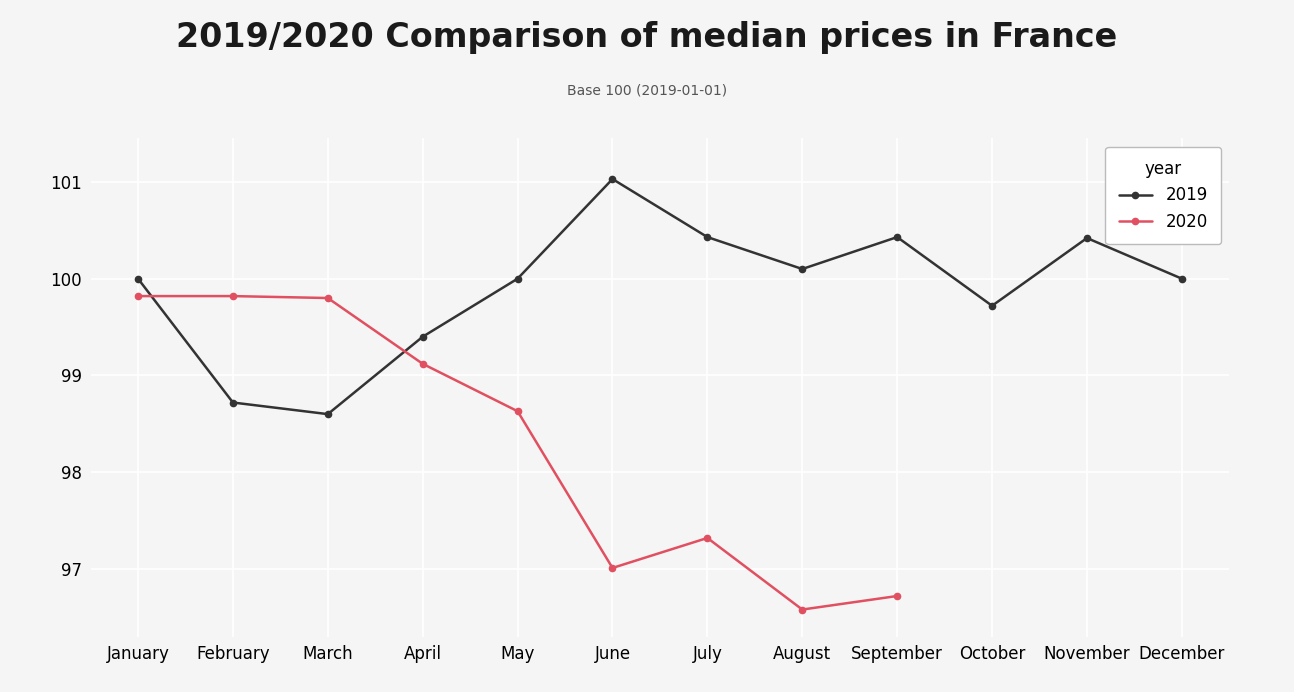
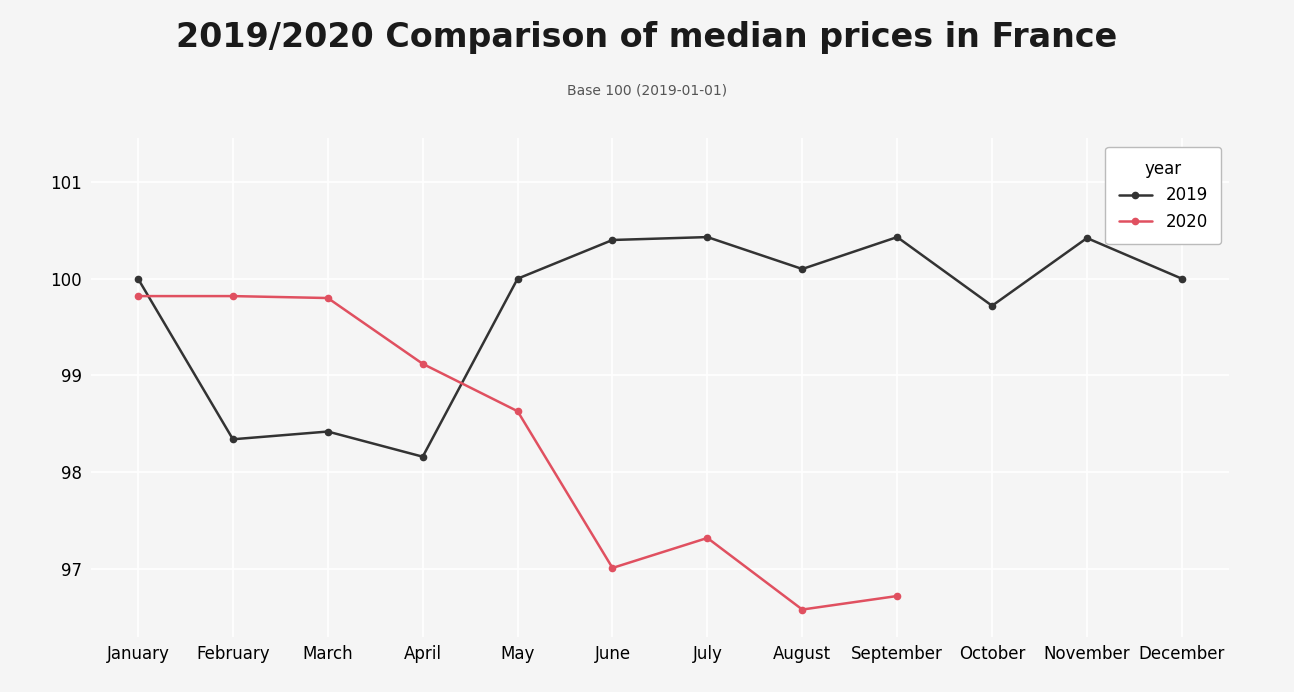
2019/February: 98.72 -> 98.34
2019/March: 98.60 -> 98.42
2019/April: 99.40 -> 98.16
2019/June: 101.03 -> 100.40
